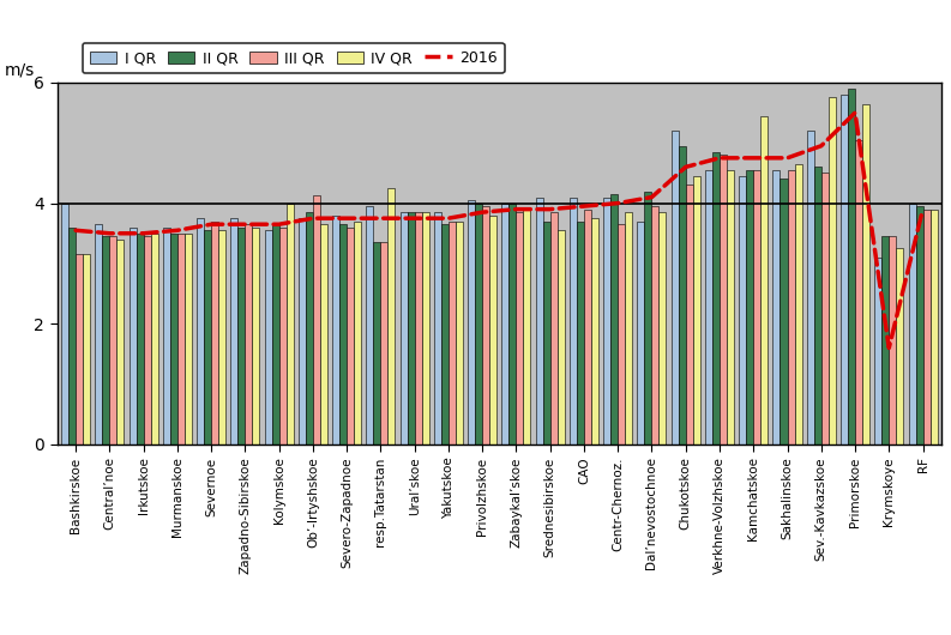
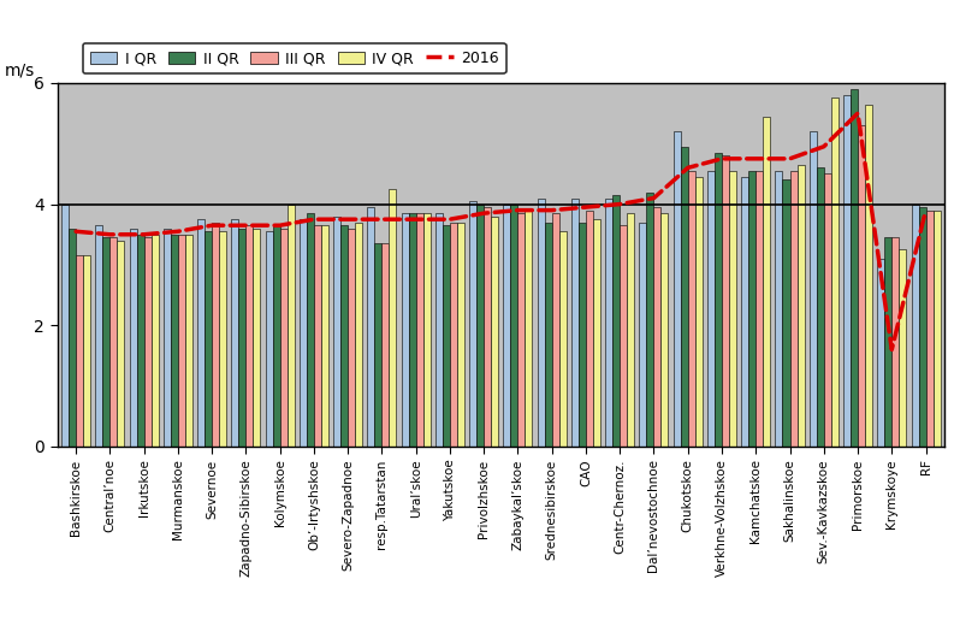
III QR/Ob’-Irtyshskoe: 4.14 -> 3.65
III QR/Chukotskoe: 4.30 -> 4.55
III QR/Primorskoe: 5.04 -> 5.30
